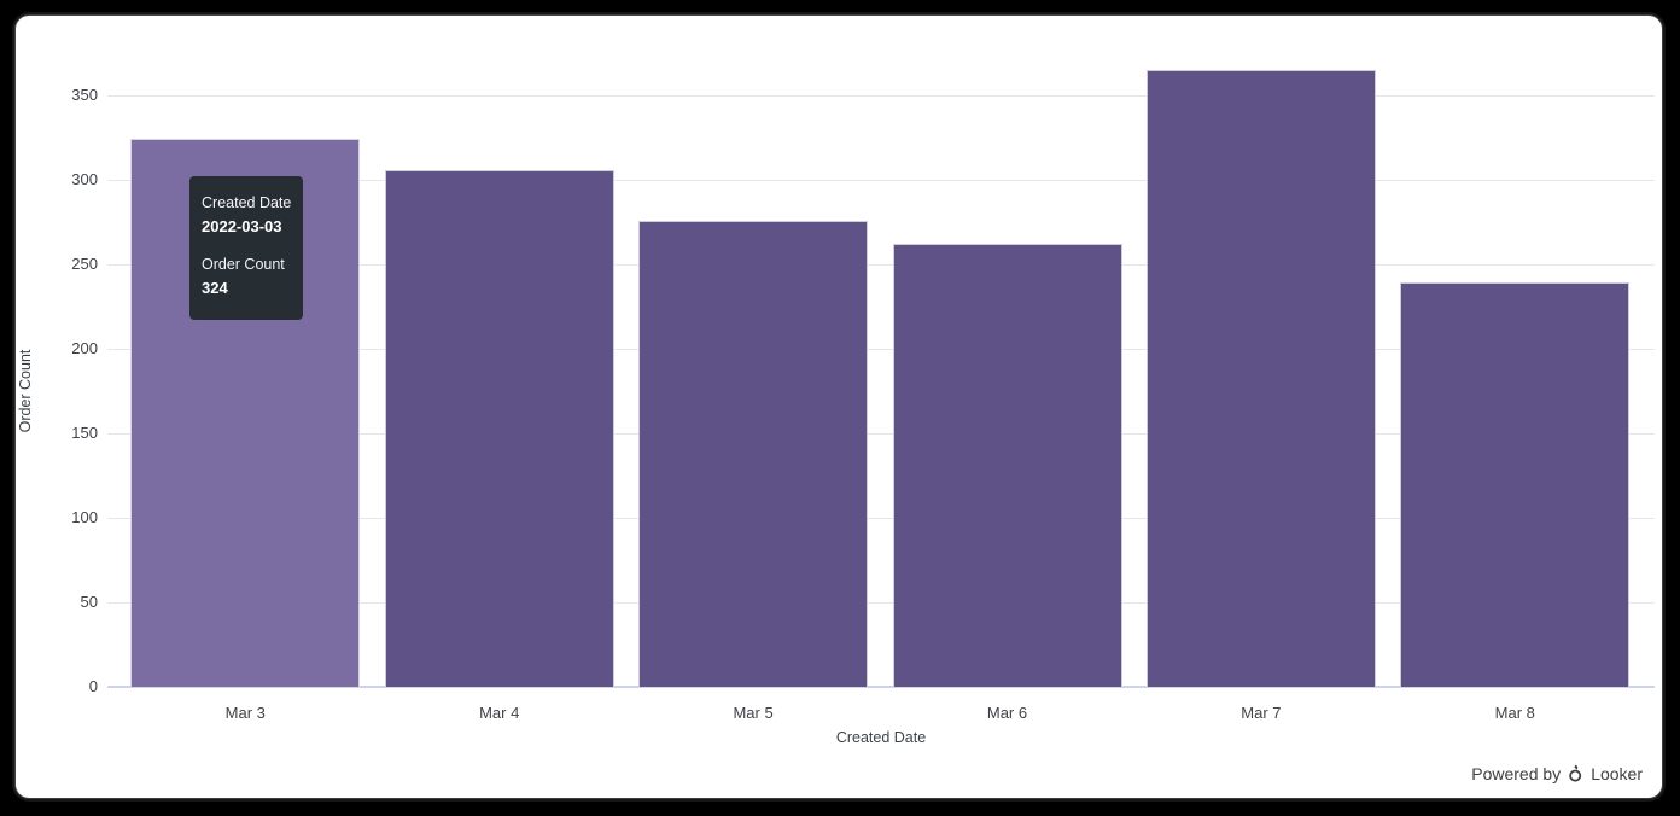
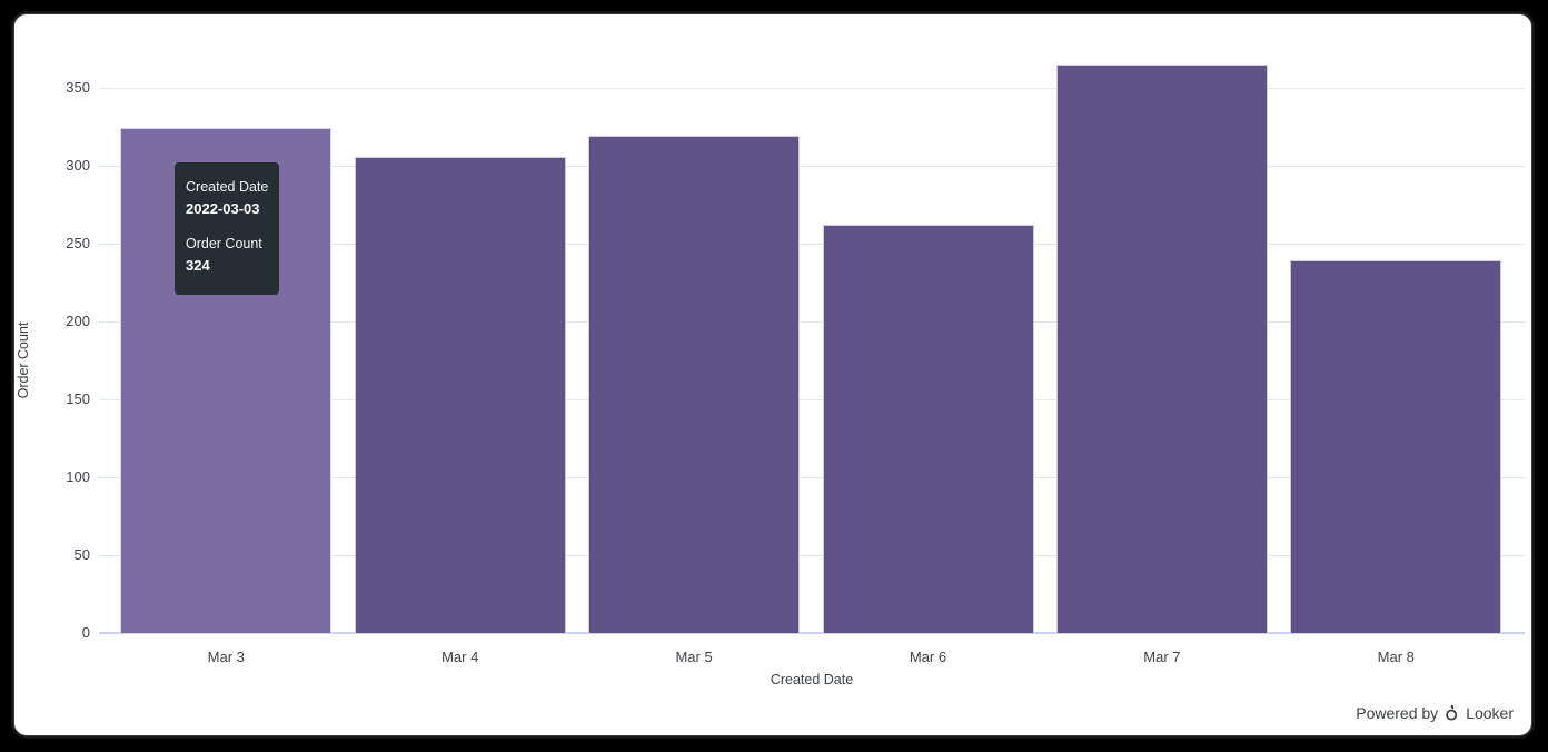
Mar 5: 276 -> 319
